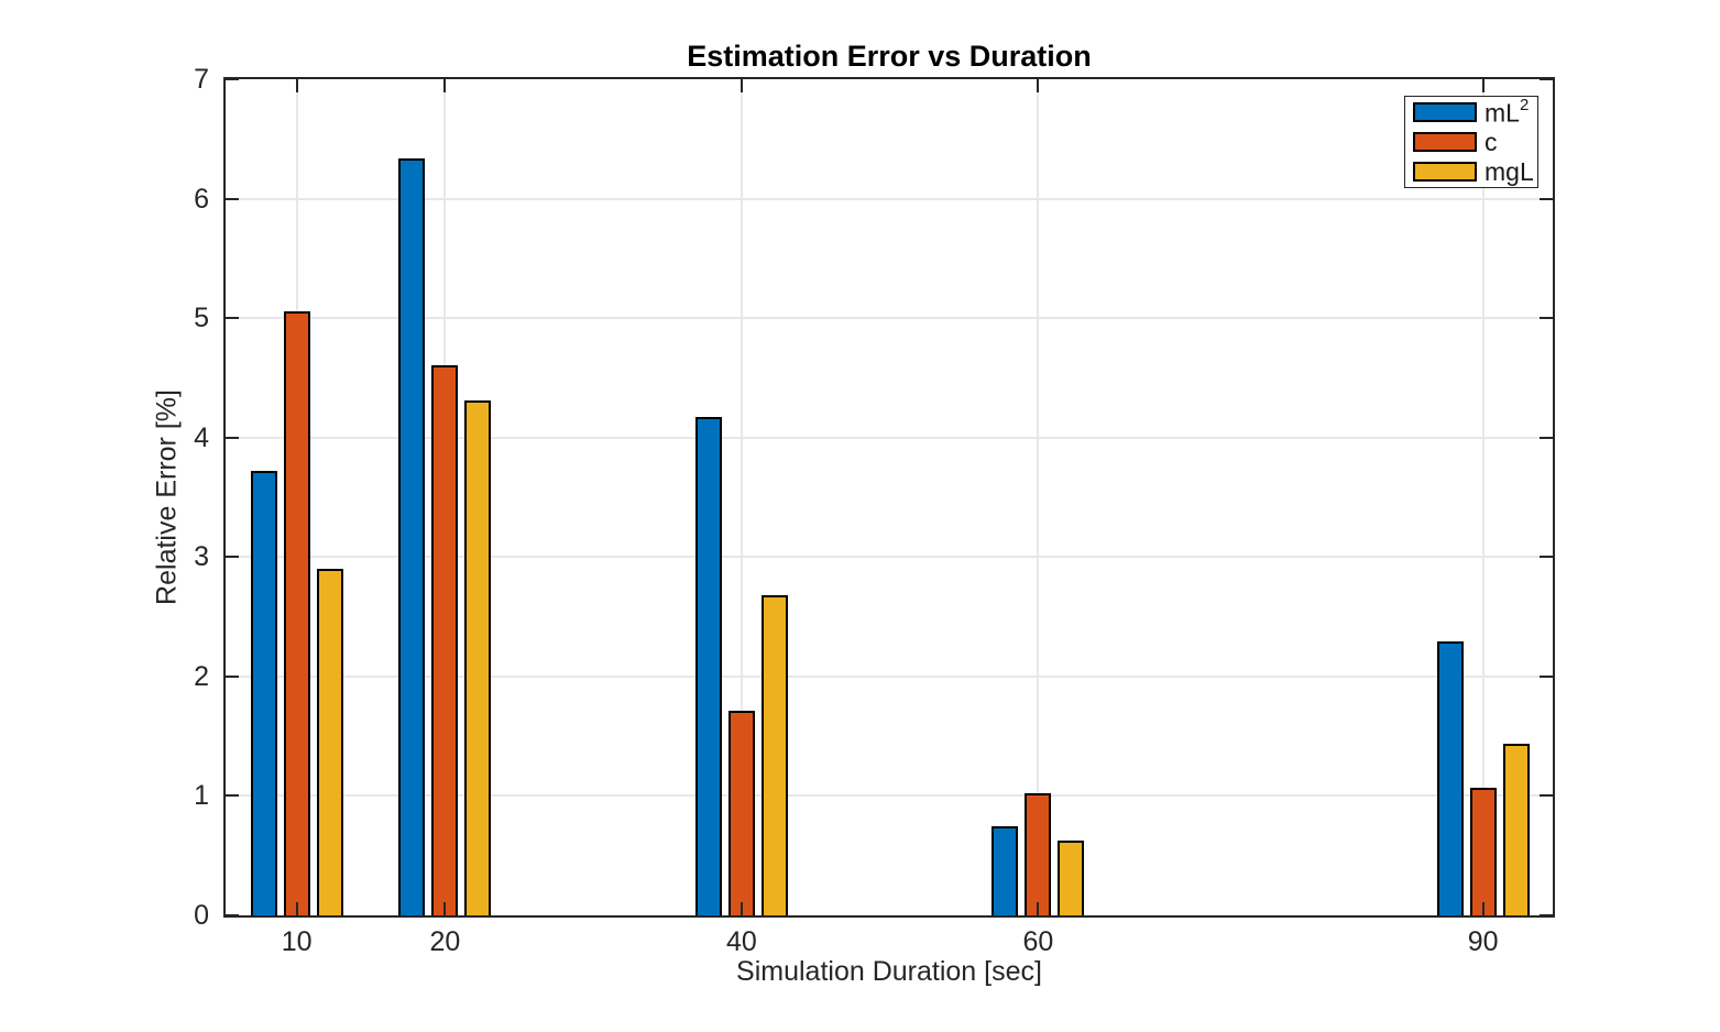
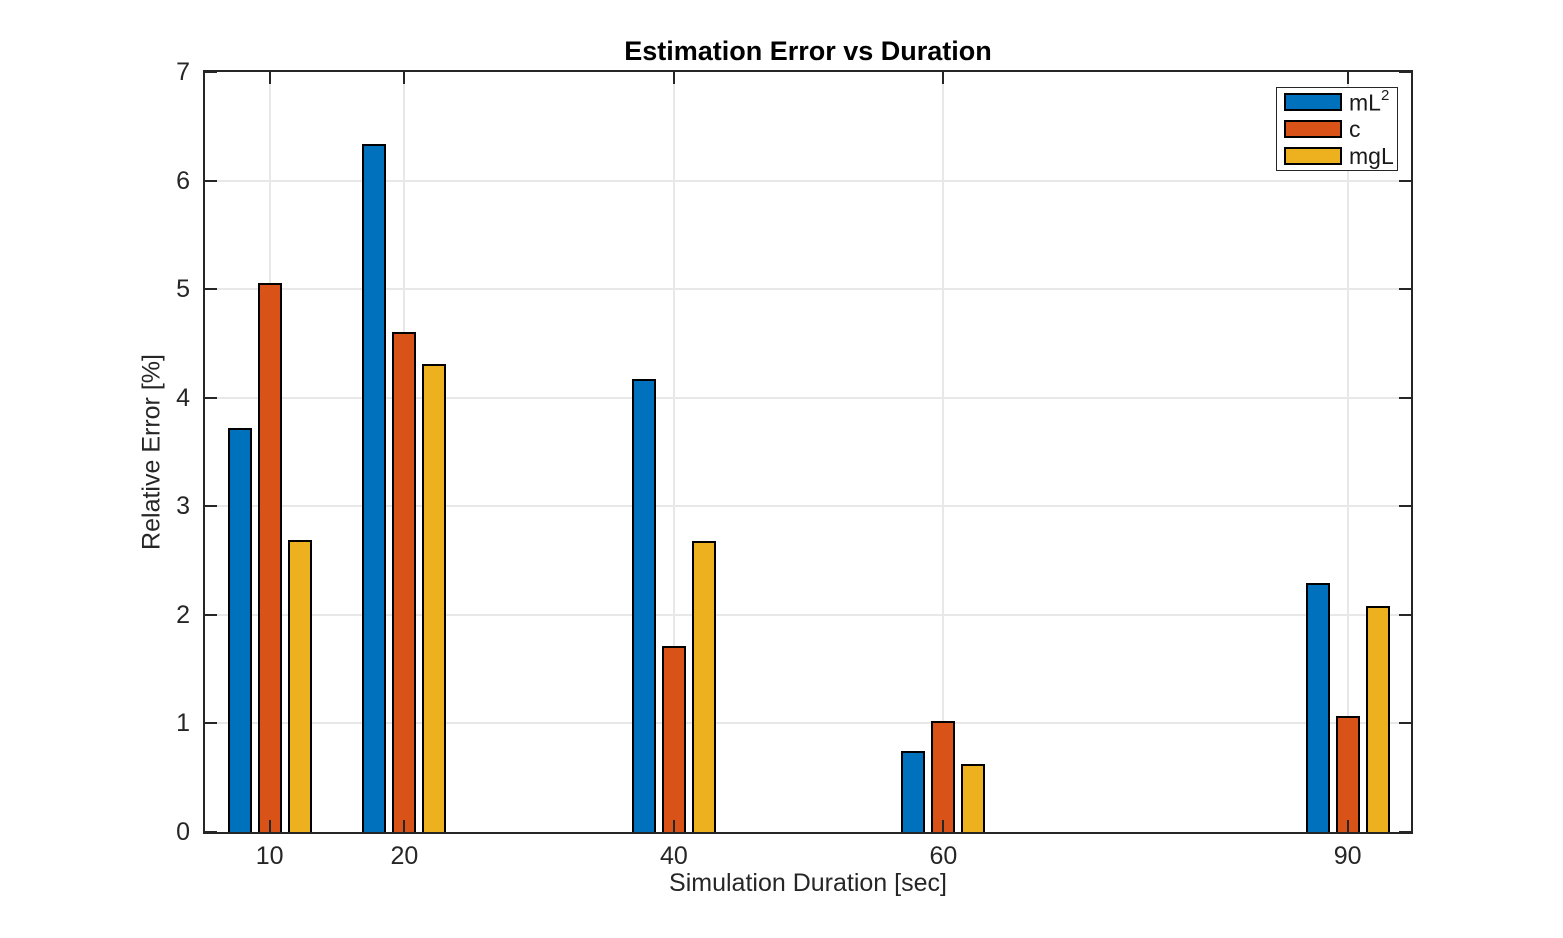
mgL/10: 2.90 -> 2.69
mgL/90: 1.44 -> 2.08
